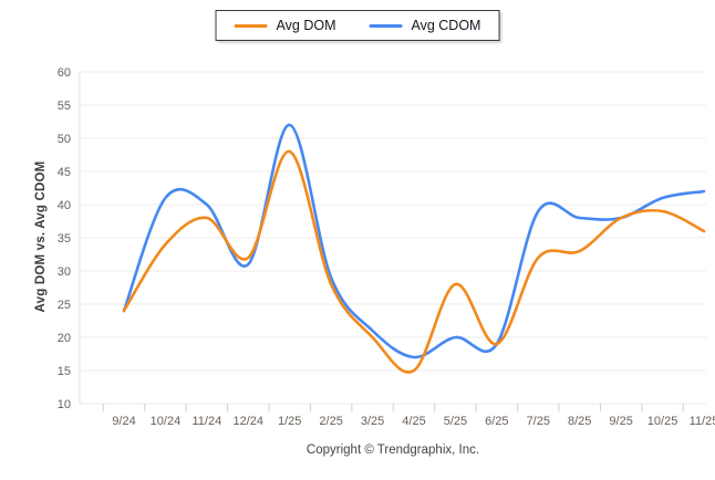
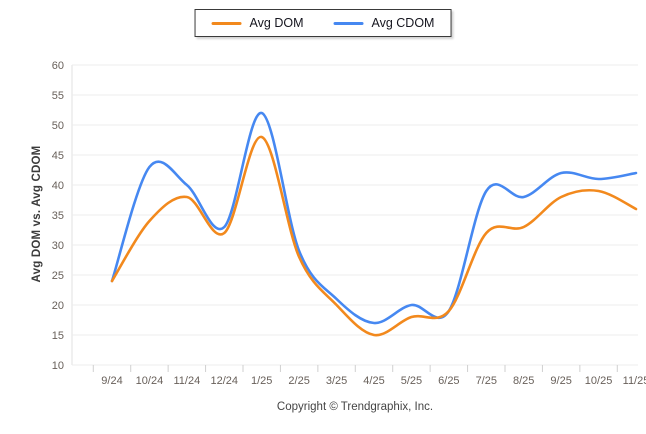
Avg CDOM/10/24: 41 -> 43
Avg CDOM/12/24: 31 -> 33
Avg DOM/5/25: 28 -> 18
Avg CDOM/9/25: 38 -> 42
